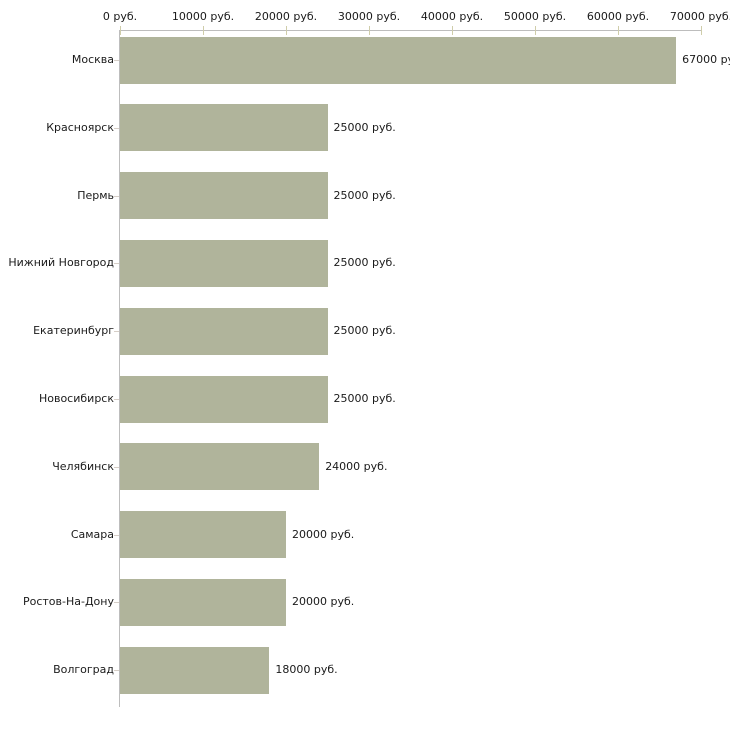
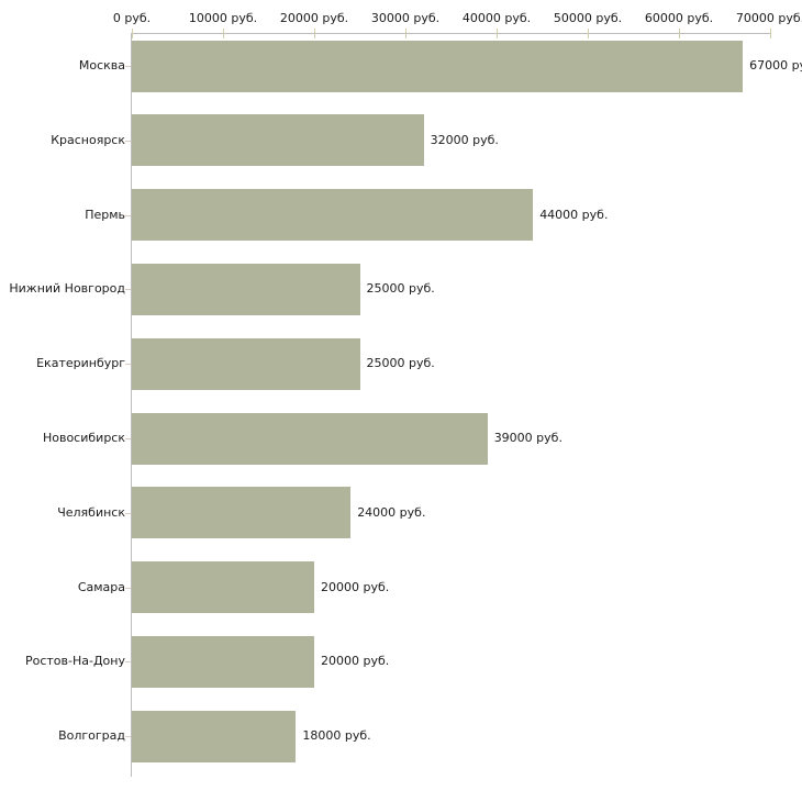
Красноярск: 25000 -> 32000
Пермь: 25000 -> 44000
Новосибирск: 25000 -> 39000
